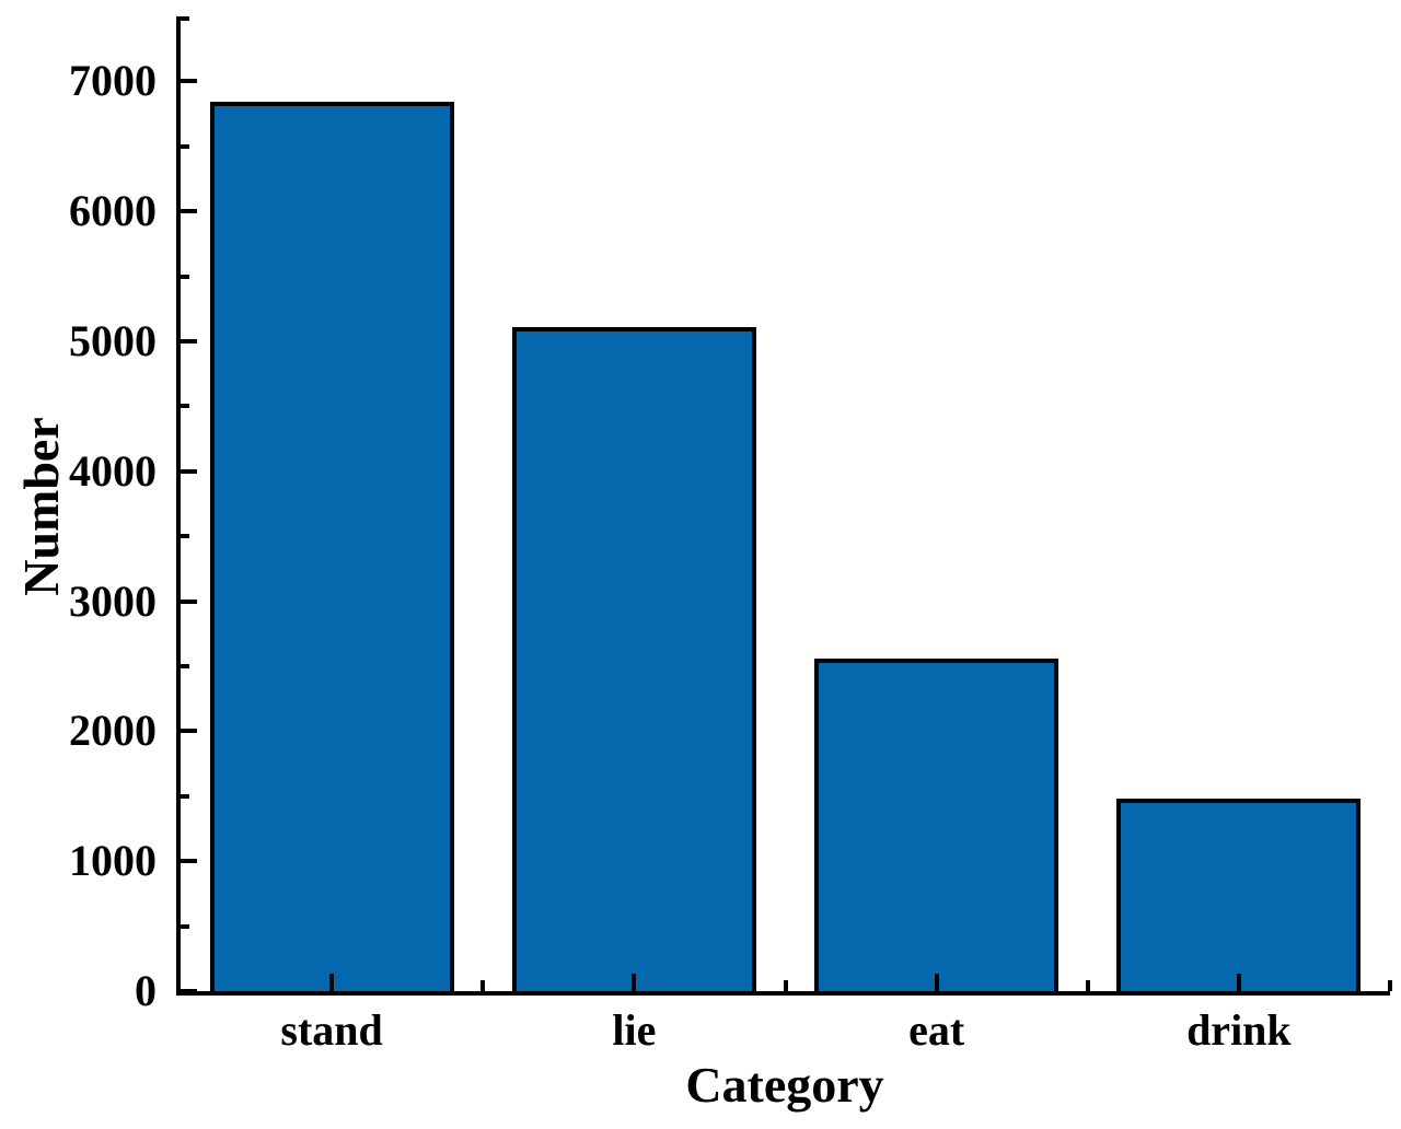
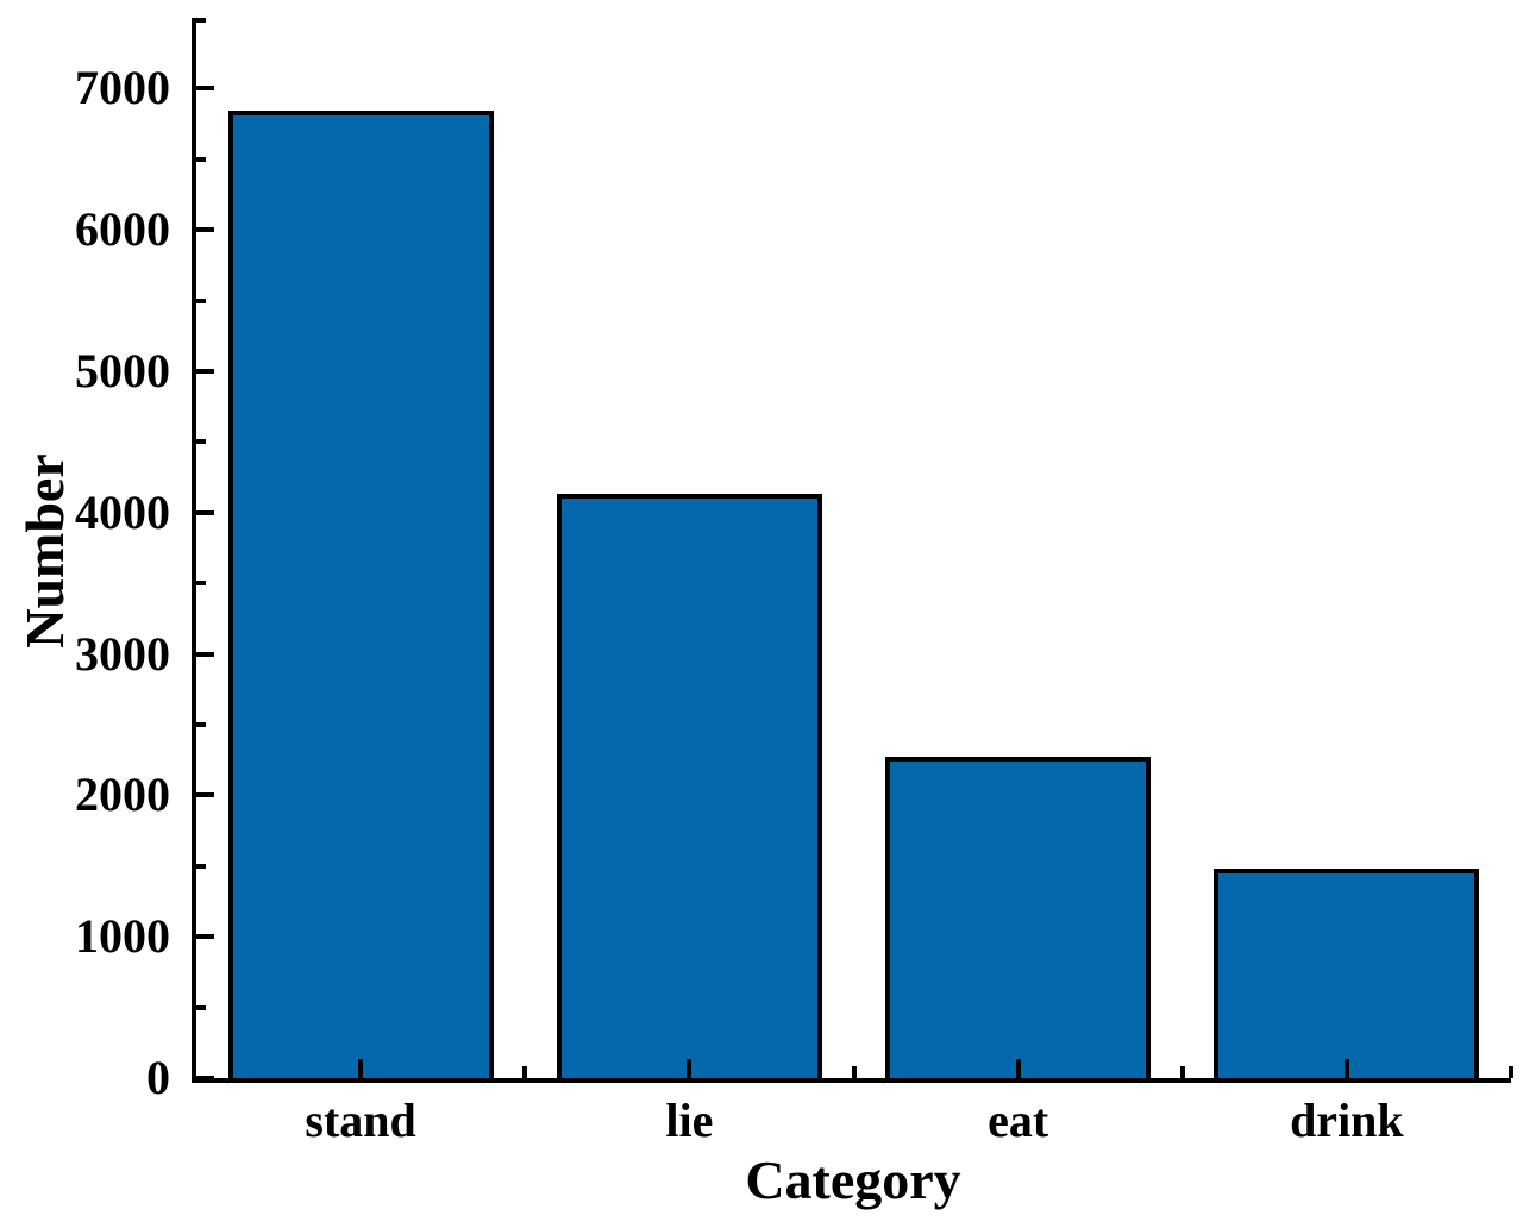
lie: 5110 -> 4130
eat: 2560 -> 2270
